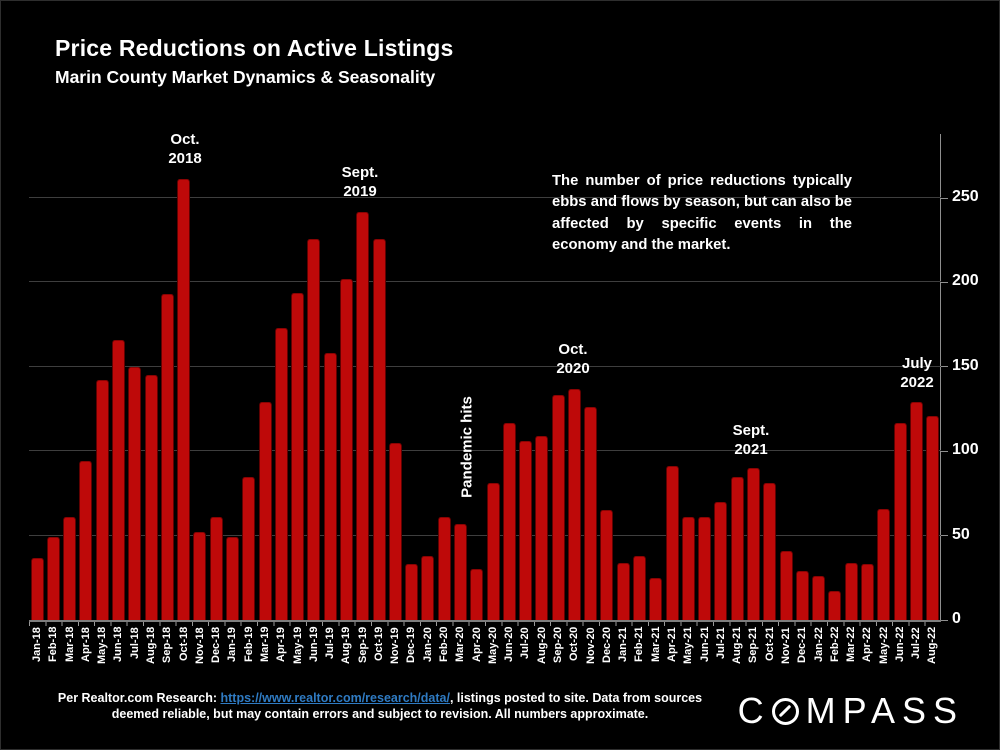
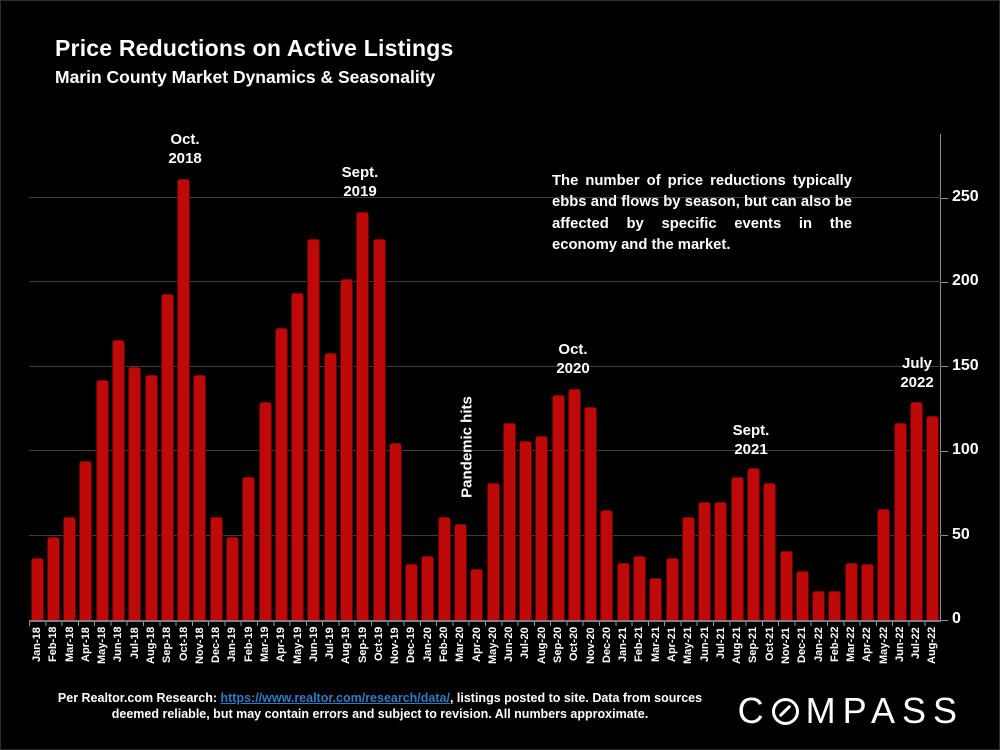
Nov-18: 52 -> 145
Apr-21: 91 -> 37
Jun-21: 61 -> 70
Jan-22: 26 -> 17
